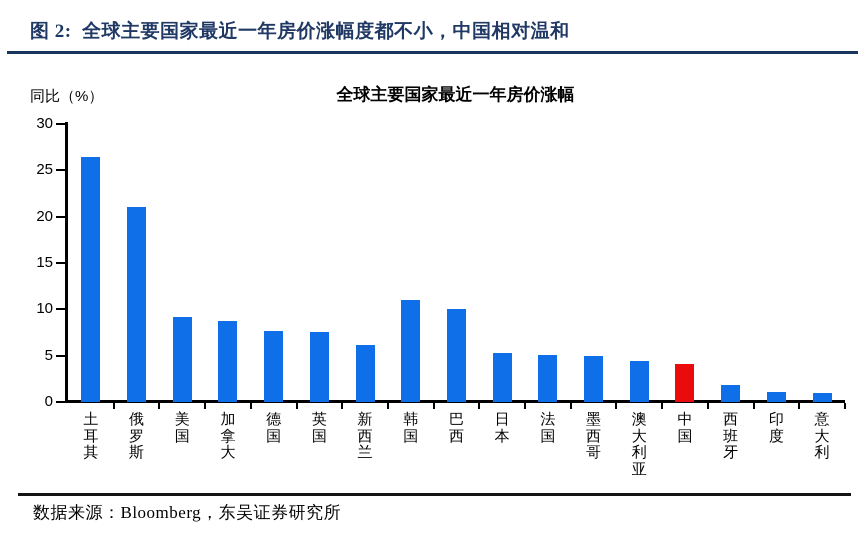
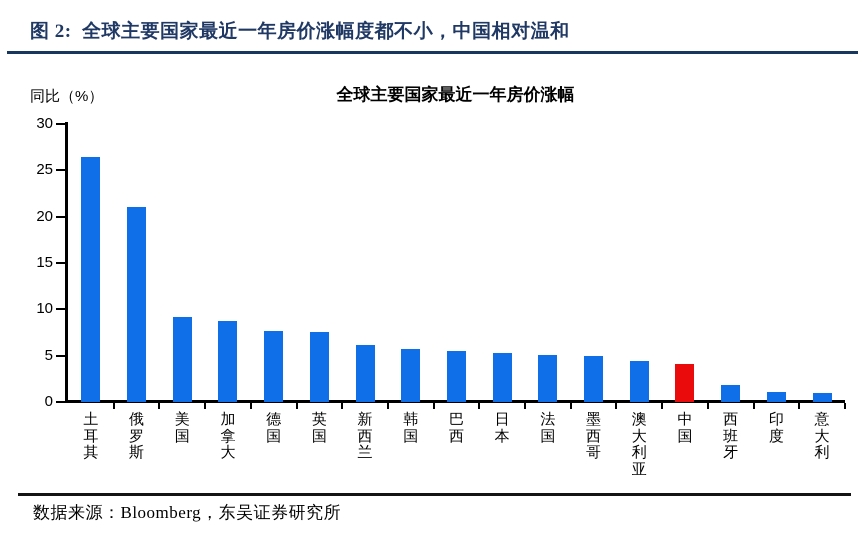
韩国: 11 -> 6
巴西: 10 -> 6
